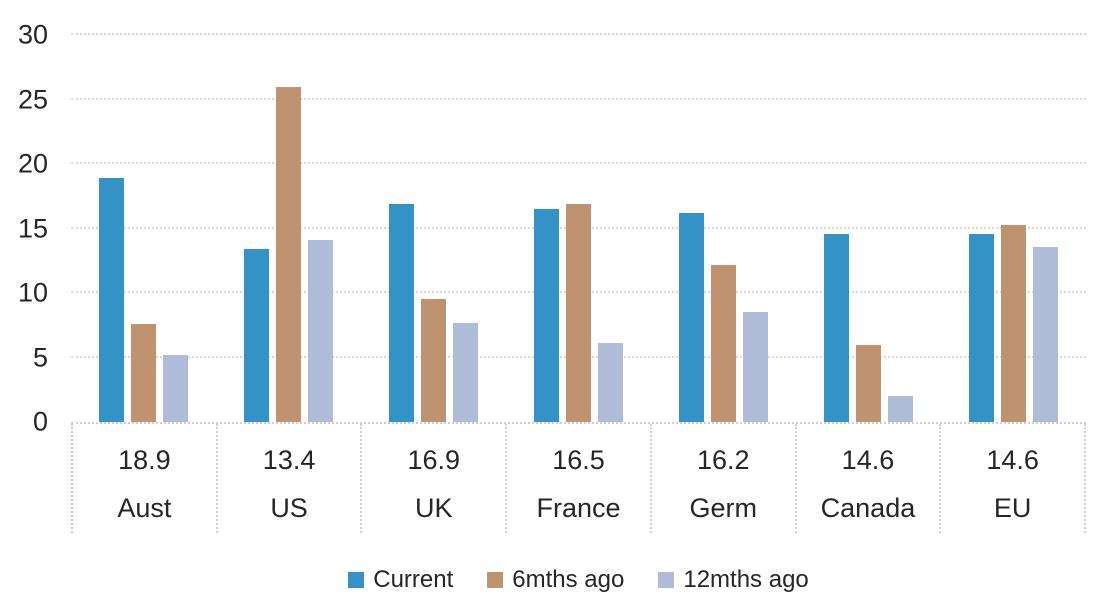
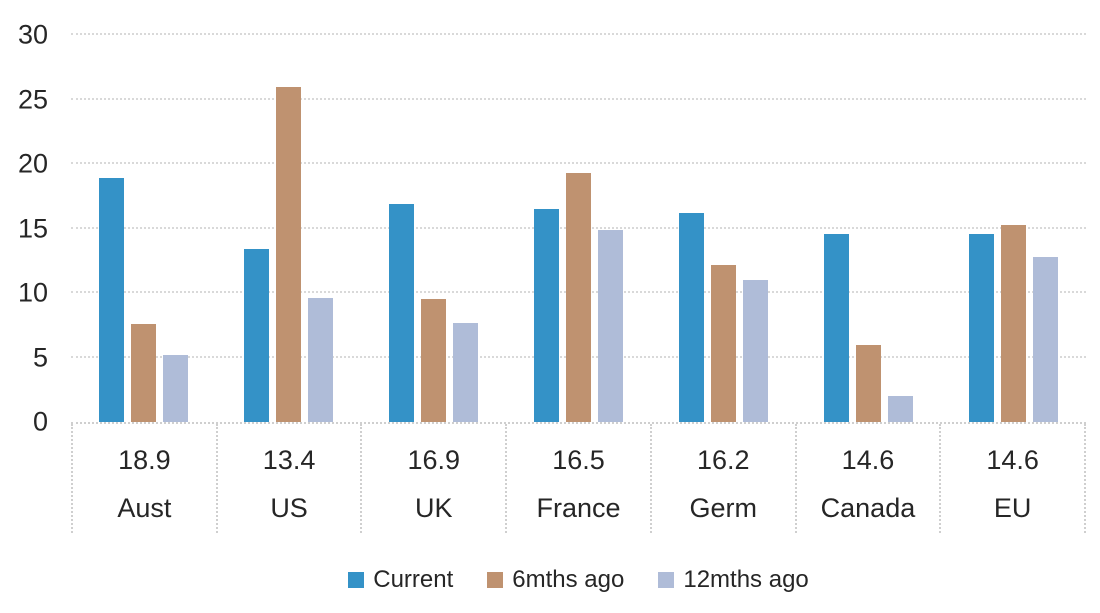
12mths ago/US: 14.1 -> 9.6
6mths ago/France: 16.9 -> 19.3
12mths ago/France: 6.1 -> 14.9
12mths ago/Germ: 8.5 -> 11.0
12mths ago/EU: 13.6 -> 12.8
